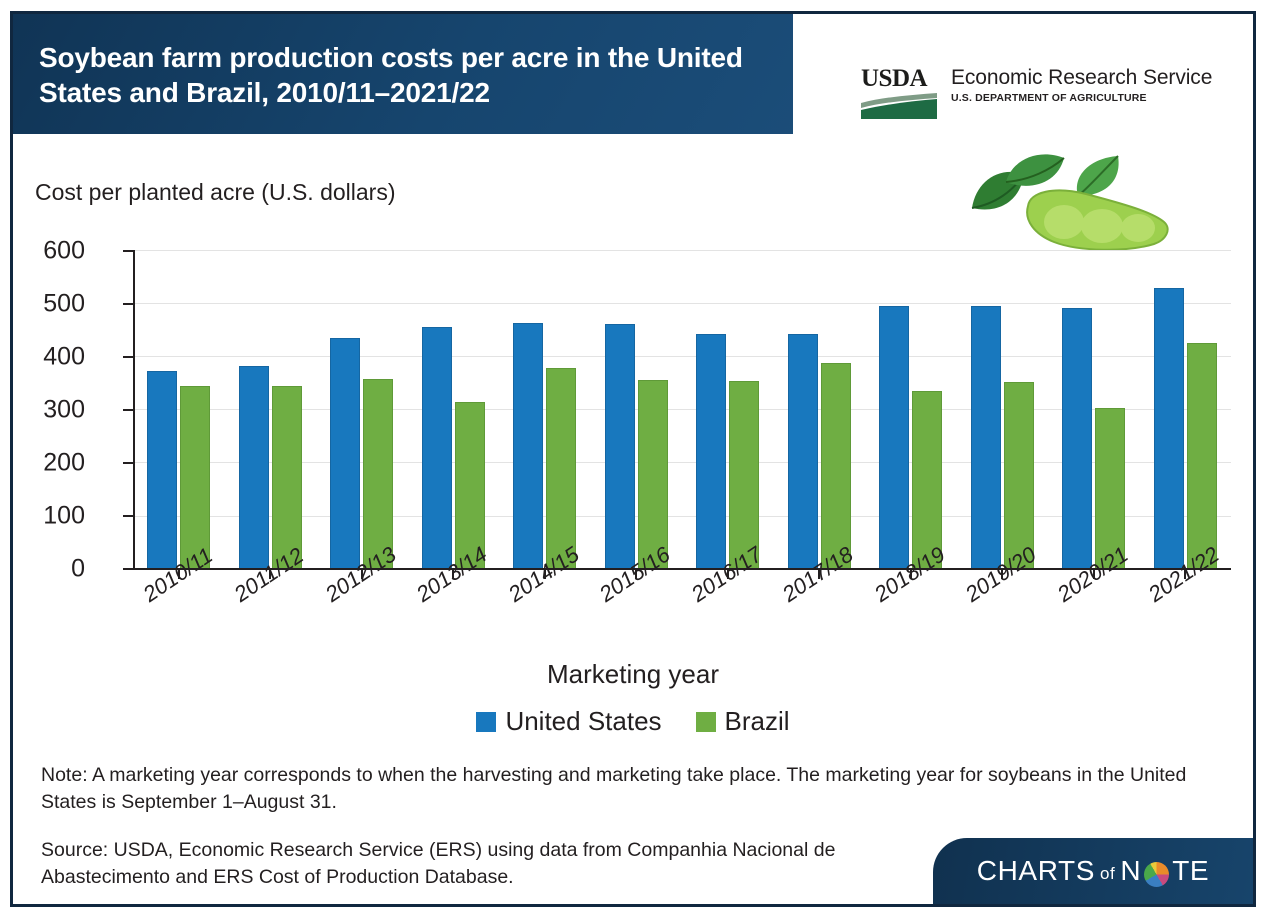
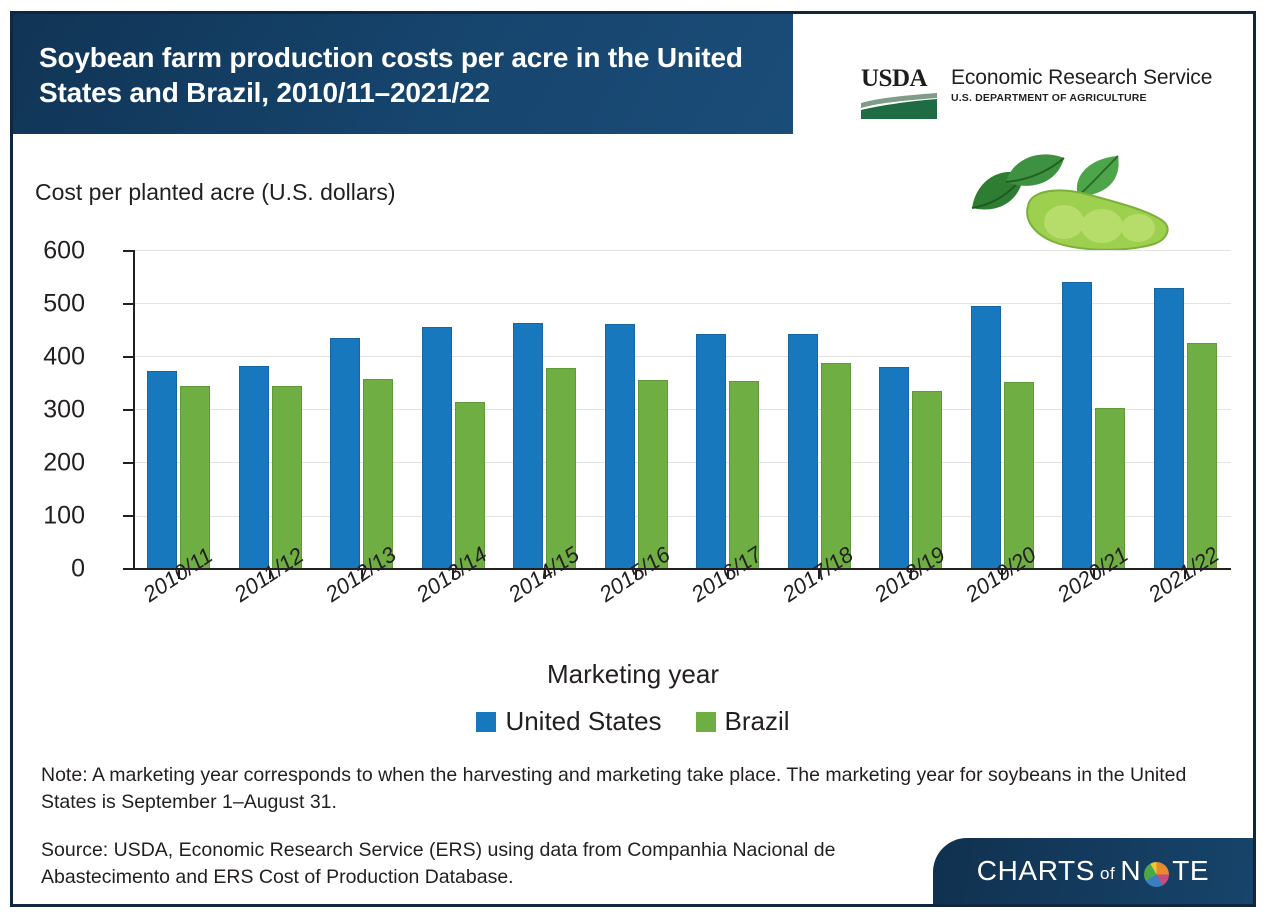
United States/2018/19: 490 -> 380
United States/2020/21: 490 -> 540
